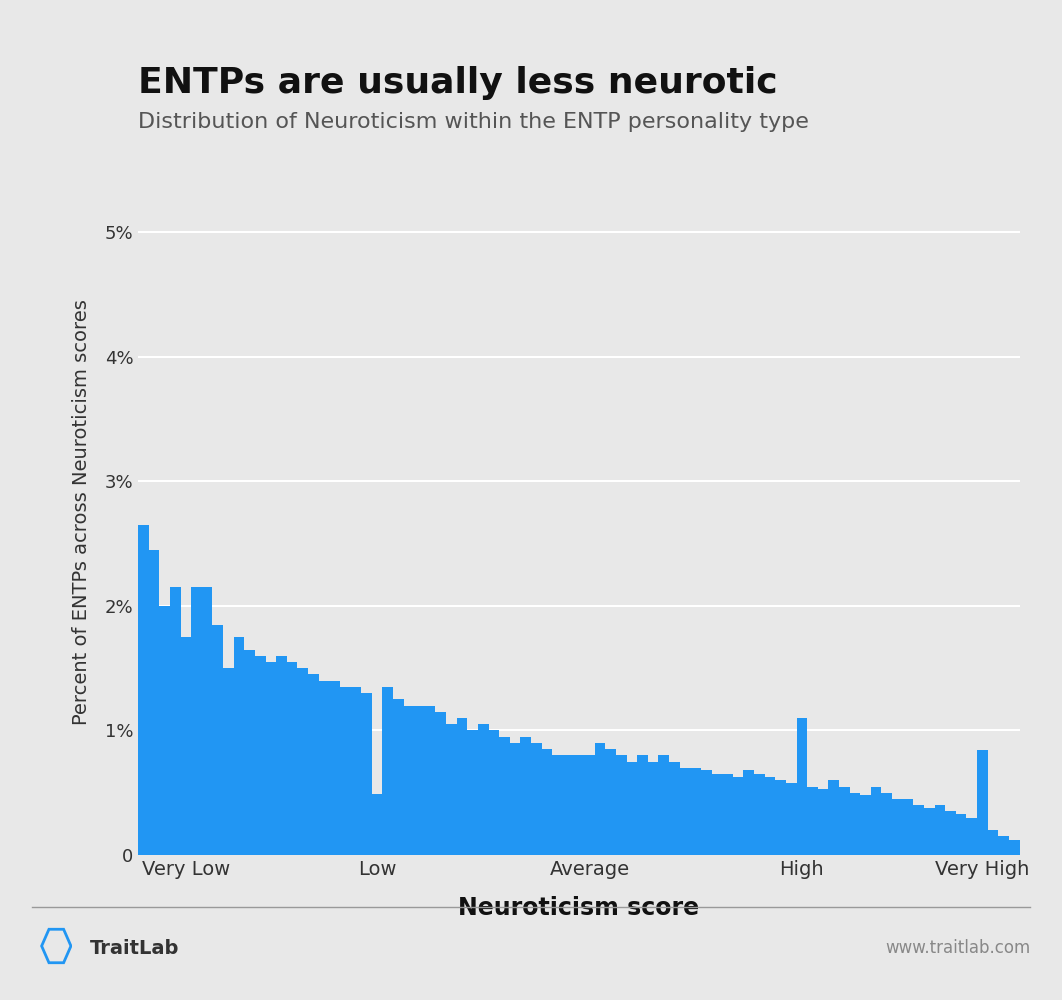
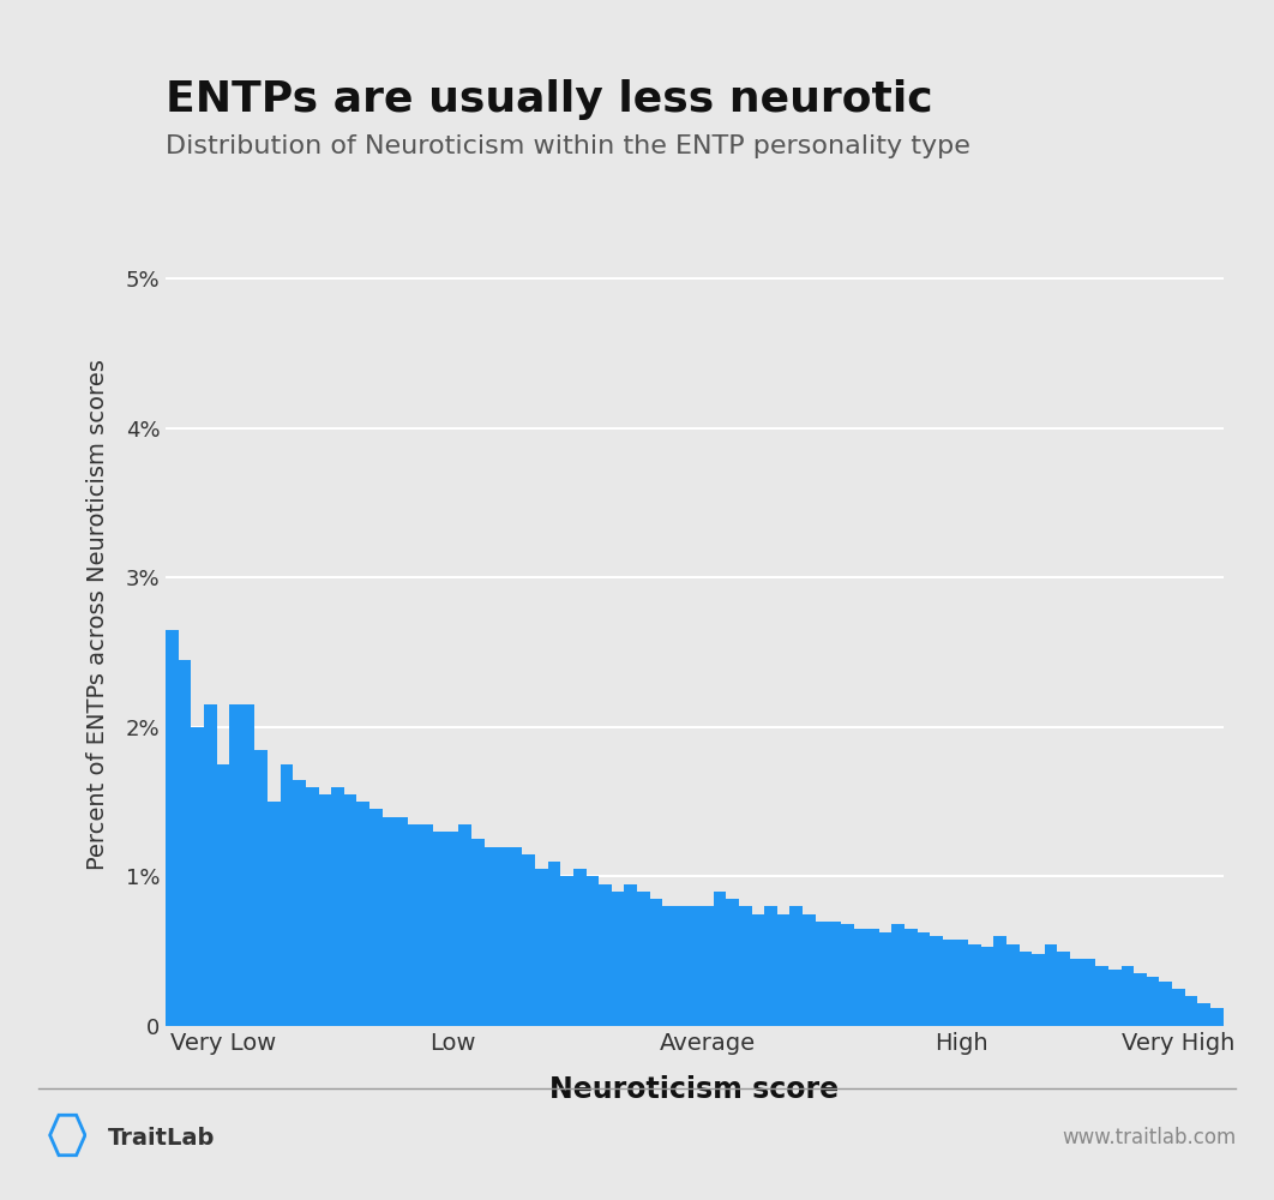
Low: 0.49% -> 1.30%
High: 1.10% -> 0.58%
Very High: 0.84% -> 0.25%
